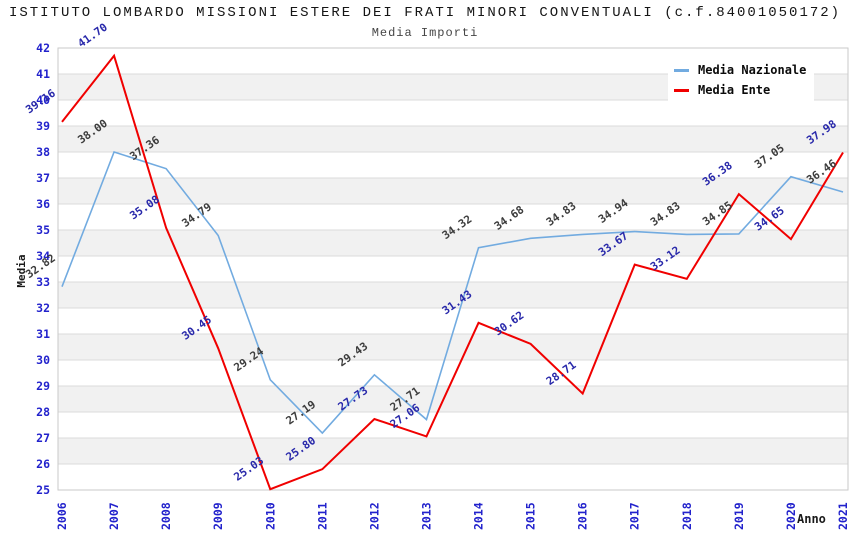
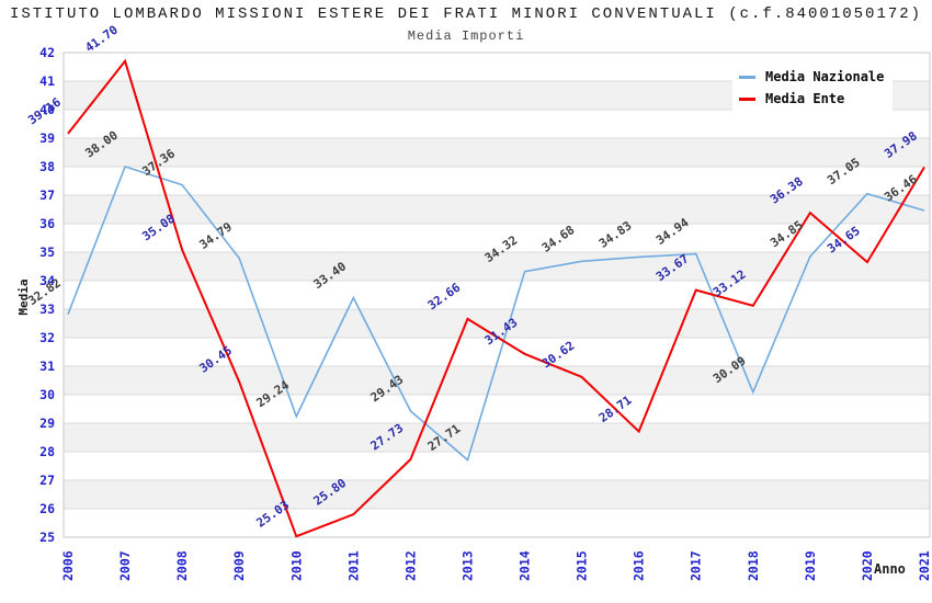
Media Nazionale/2011: 27.19 -> 33.40
Media Ente/2013: 27.06 -> 32.66
Media Nazionale/2018: 34.83 -> 30.09
